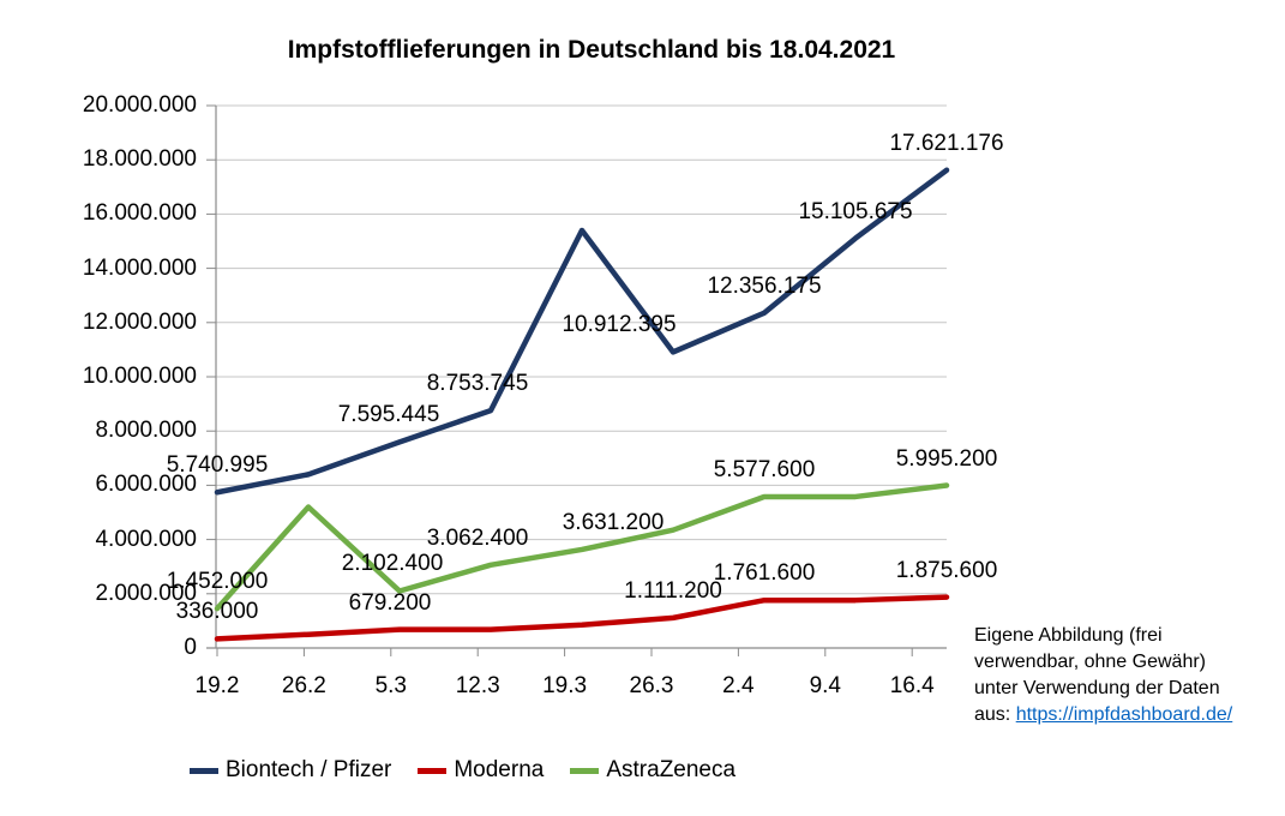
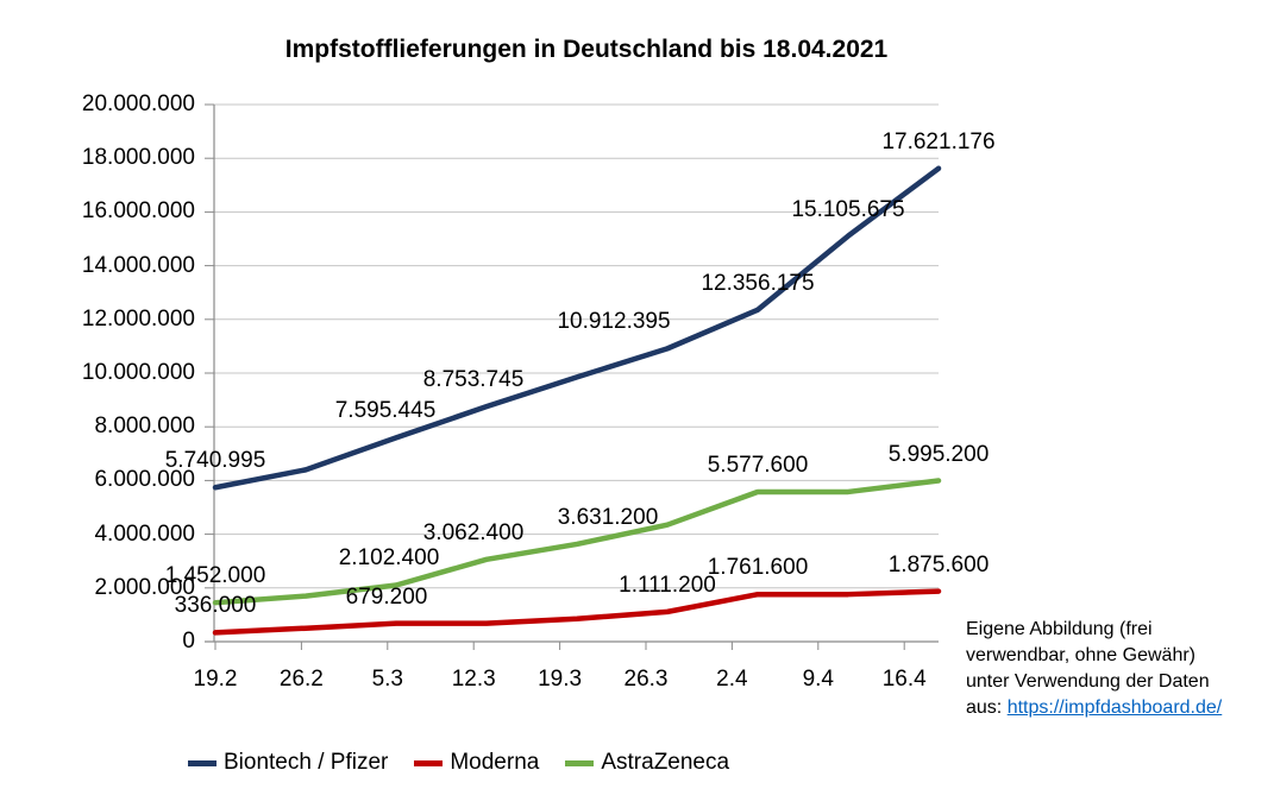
AstraZeneca/26.2: 5200000 -> 1700000
Biontech / Pfizer/19.3: 15400000 -> 9800000
